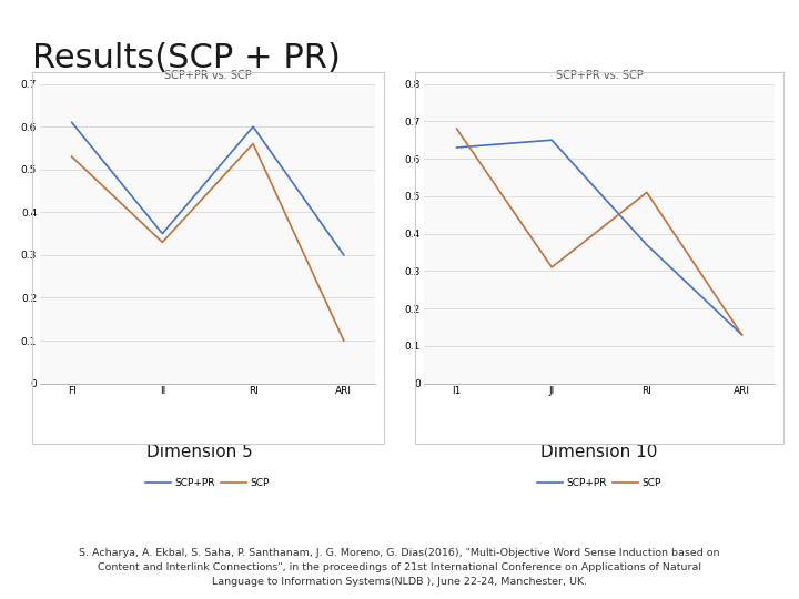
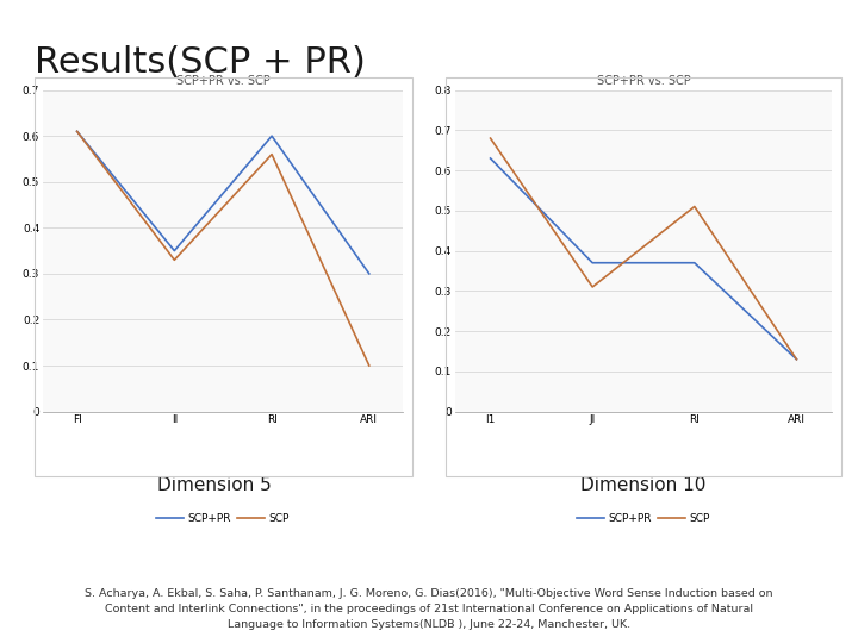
SCP/FI: 0.53 -> 0.61
SCP+PR/JI: 0.65 -> 0.37
